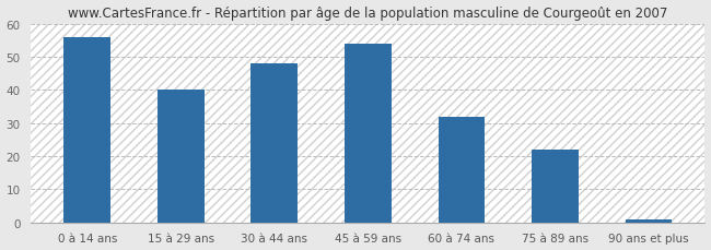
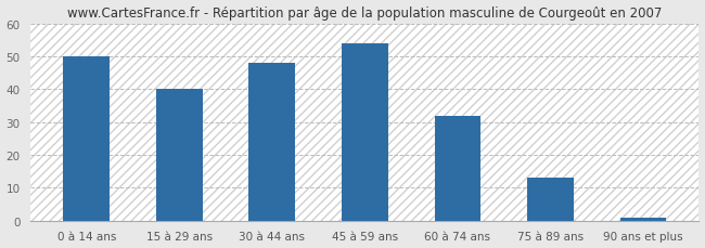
0 à 14 ans: 56 -> 50
75 à 89 ans: 22 -> 13
